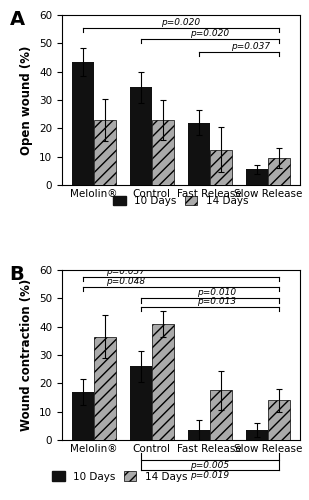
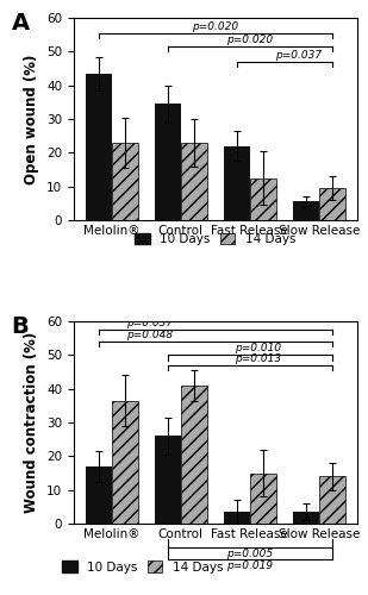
14 Days/Fast Release: 17.5 -> 15.0
